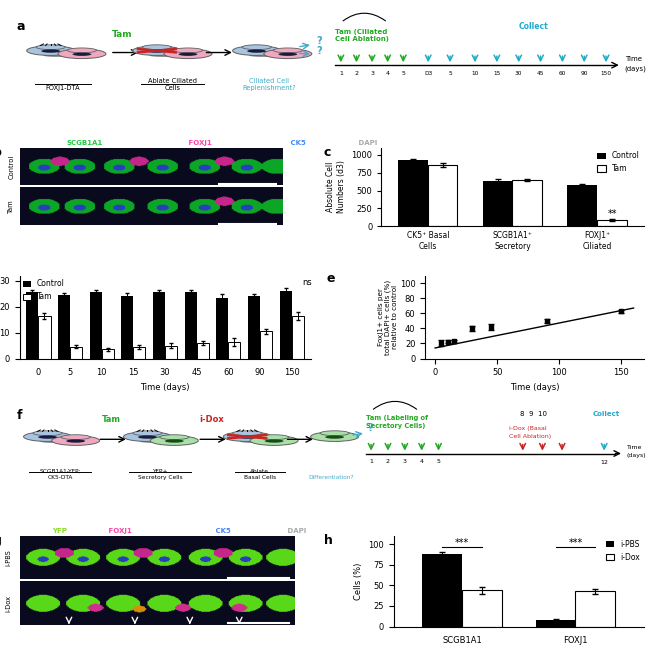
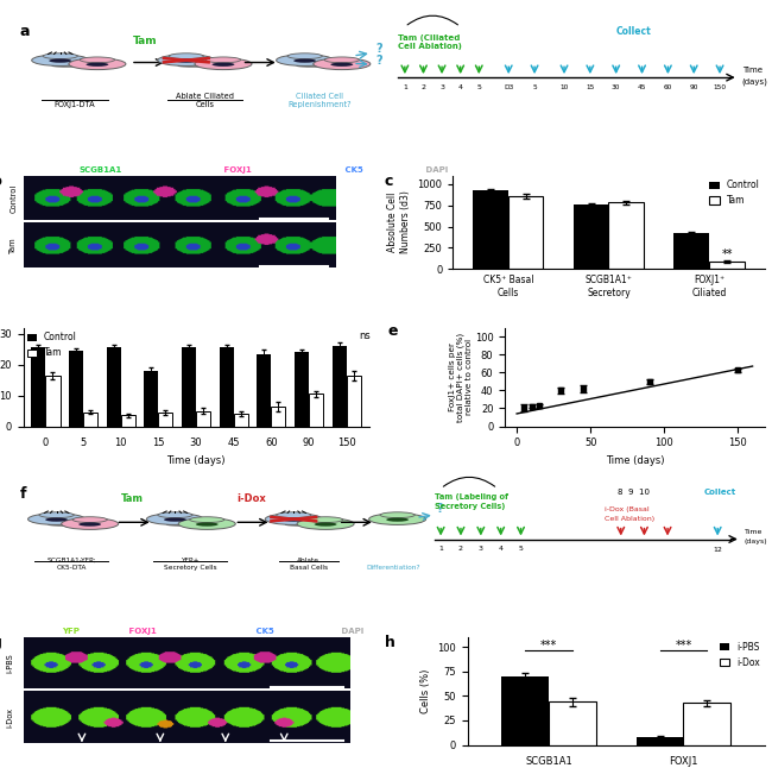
Control/SCGB1A1⁺ Secretory: 640 -> 760
Tam/SCGB1A1⁺ Secretory: 650 -> 780
Control/FOXJ1⁺ Ciliated: 580 -> 420
Control/15: 24.0 -> 18.0
Tam/45: 6.0 -> 4.0
i-PBS/SCGB1A1: 88 -> 70
